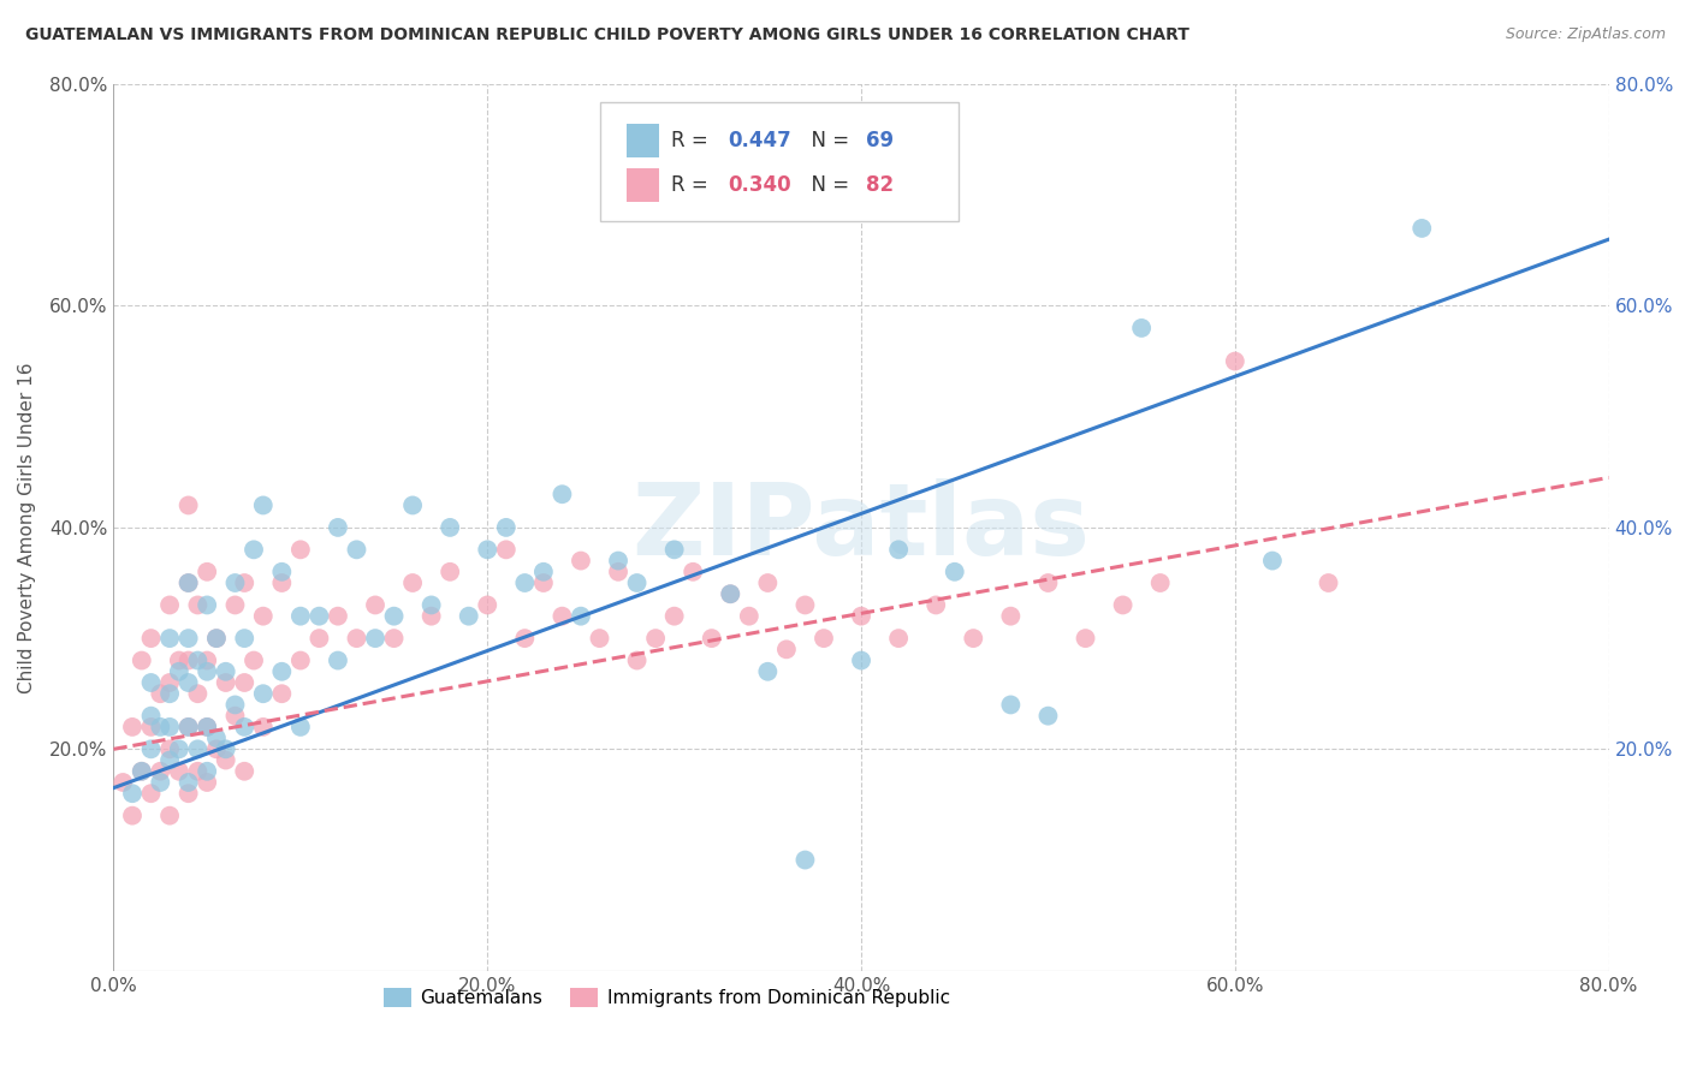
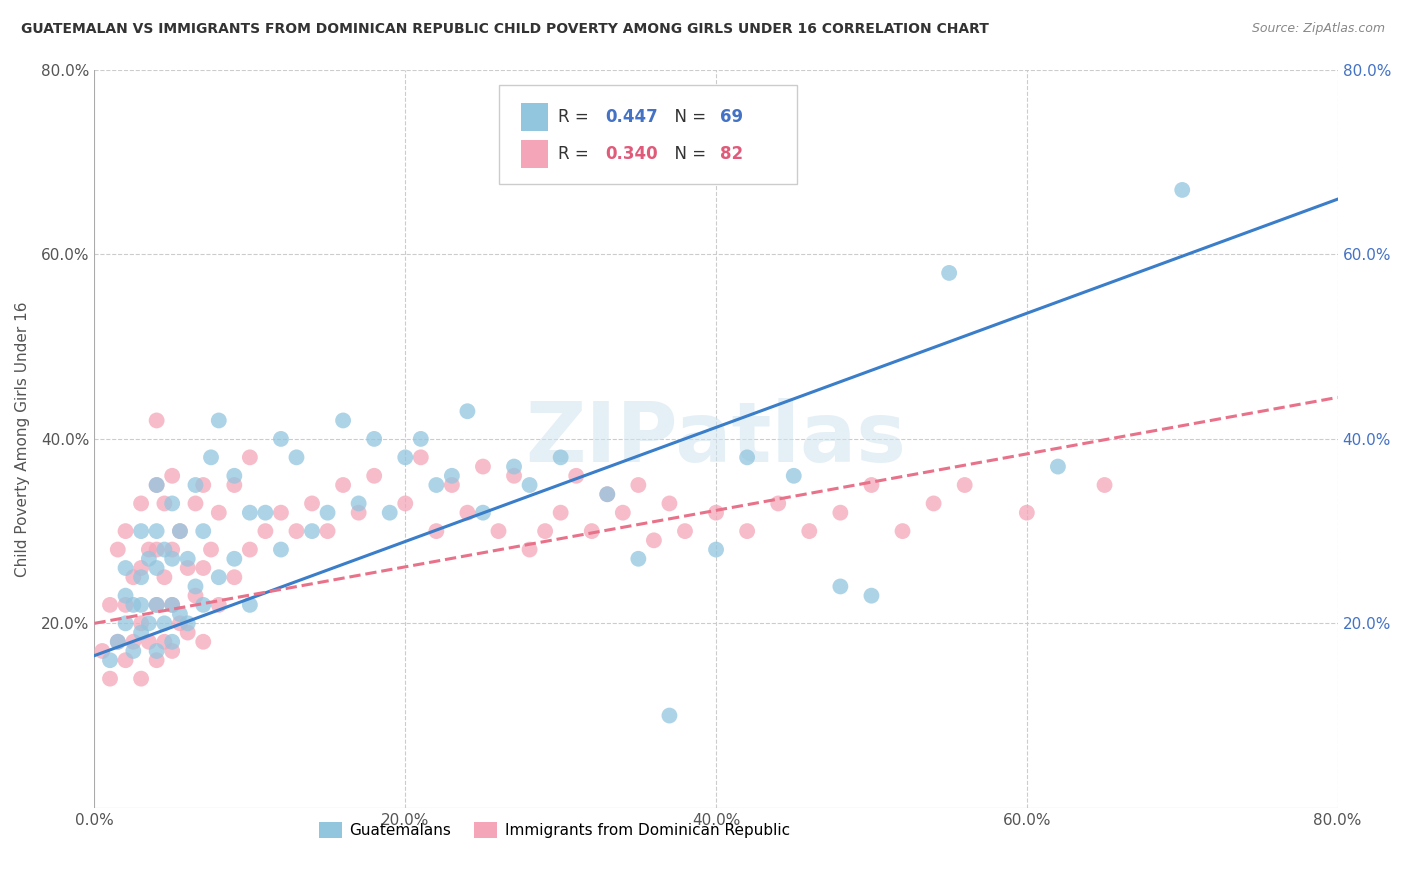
Immigrants from Dominican Republic/60.0%: 55% -> 32%
